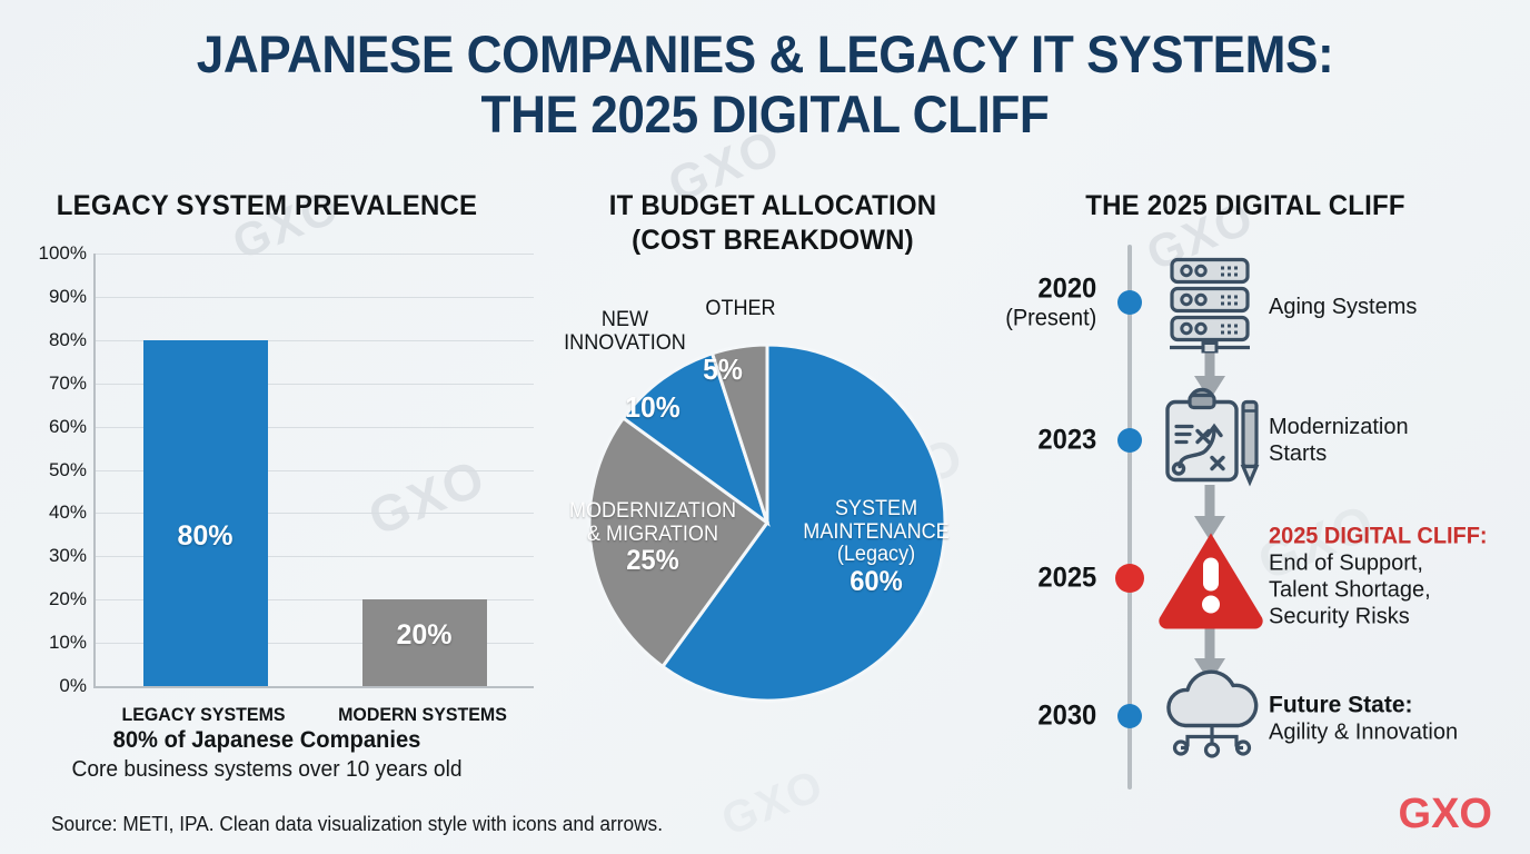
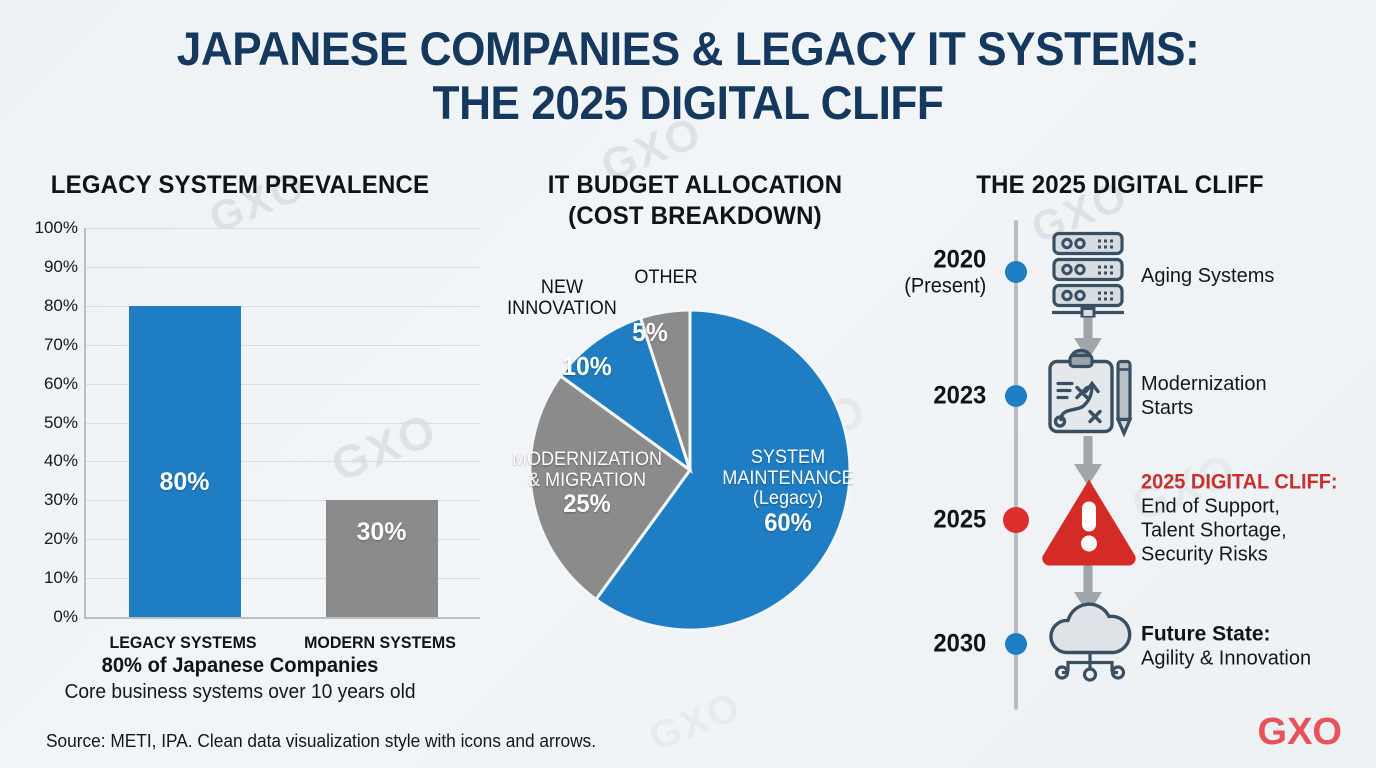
LEGACY SYSTEM PREVALENCE/MODERN SYSTEMS: 20% -> 30%
